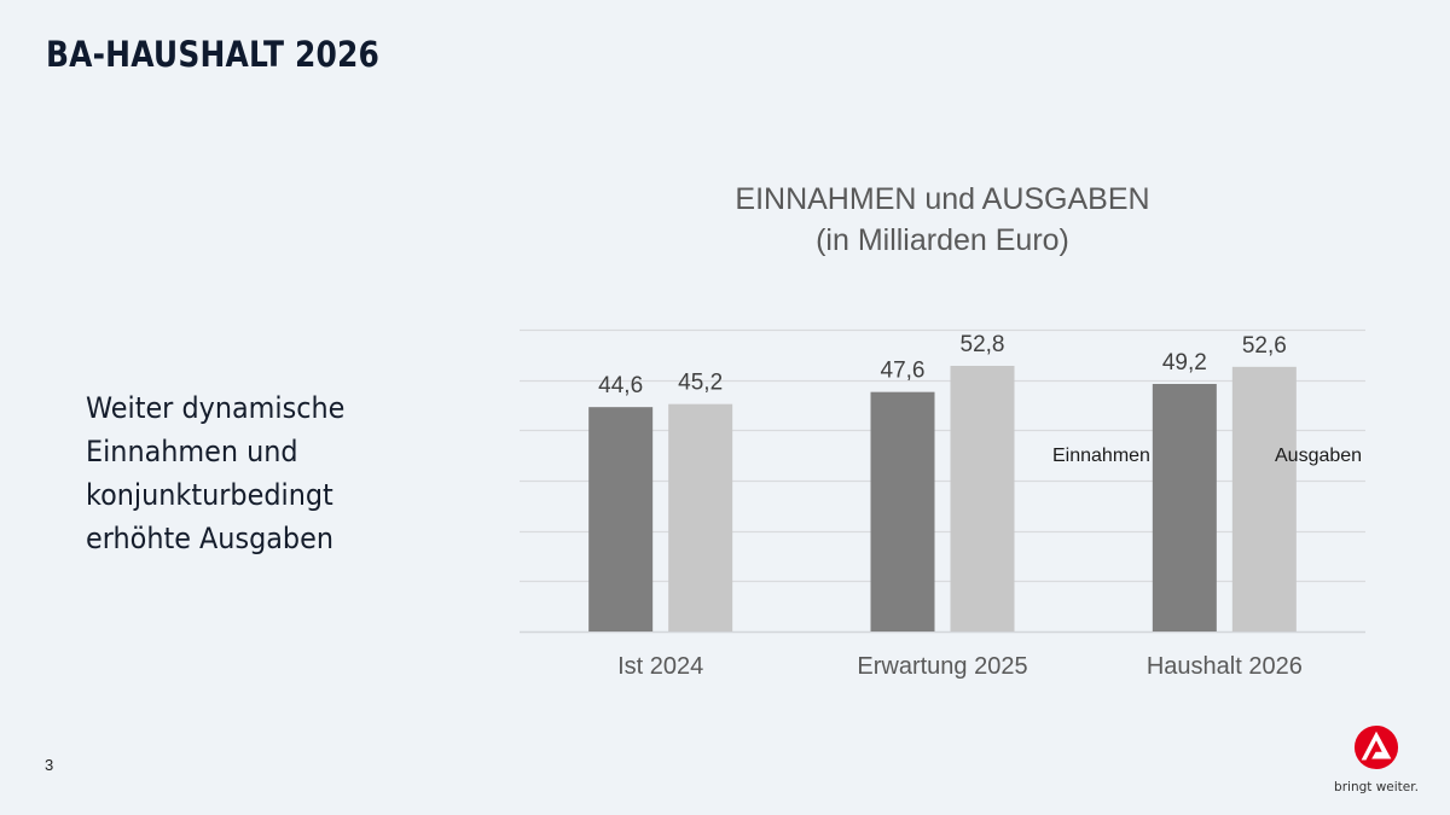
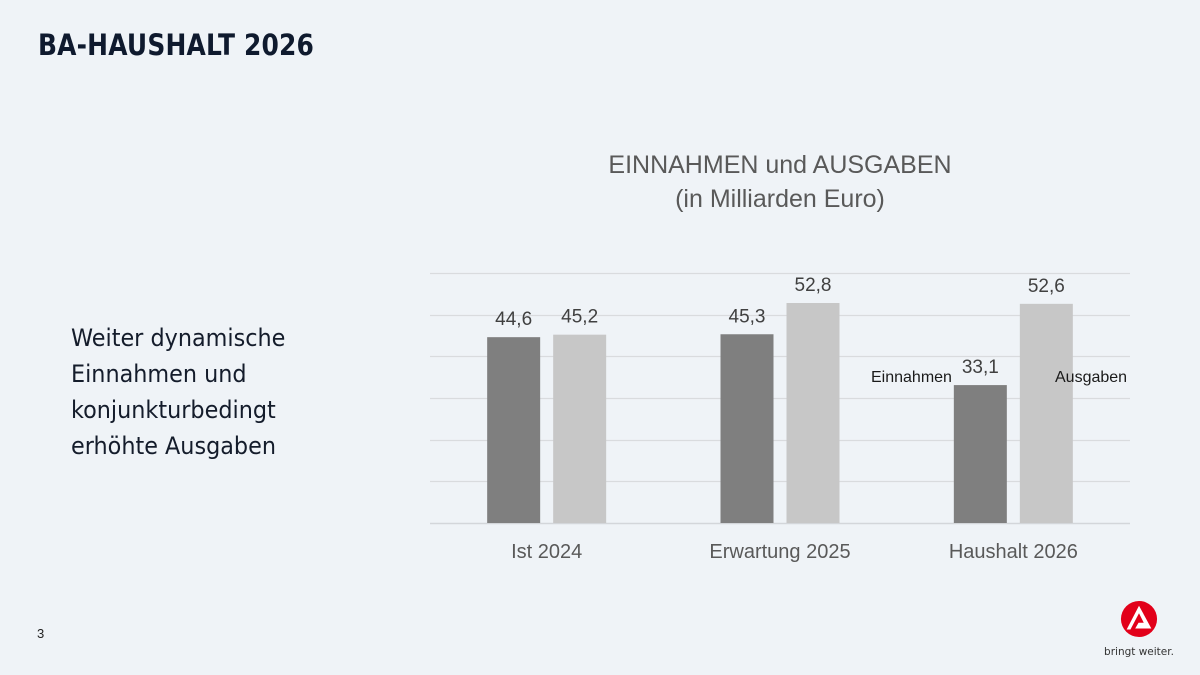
Einnahmen/Erwartung 2025: 47,6 -> 45,3
Einnahmen/Haushalt 2026: 49,2 -> 33,1
